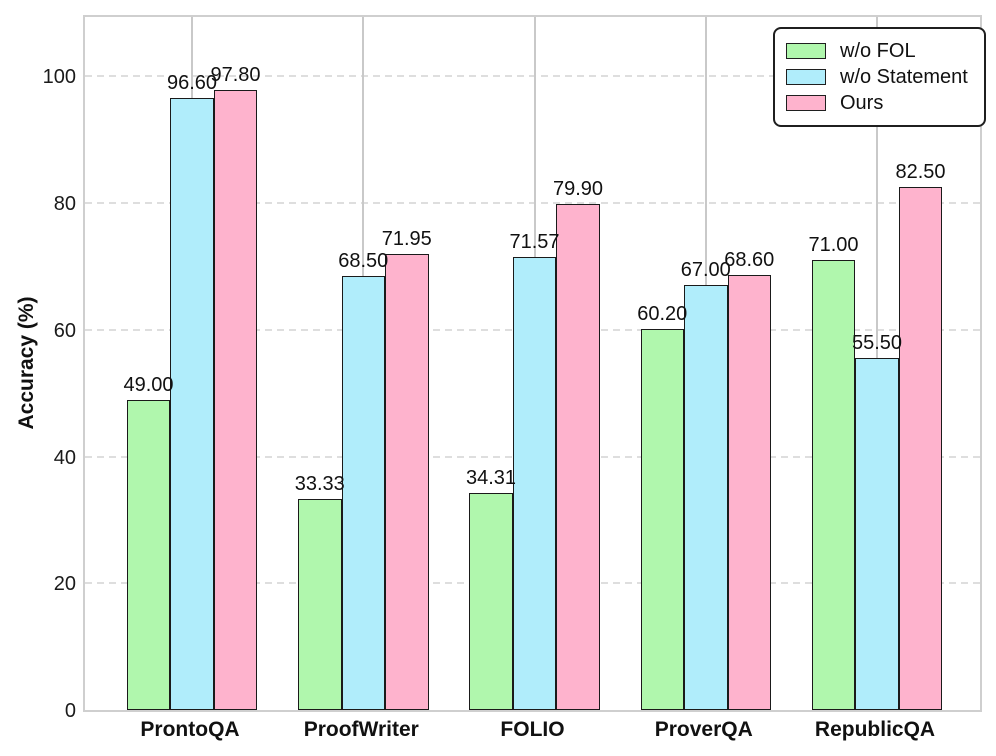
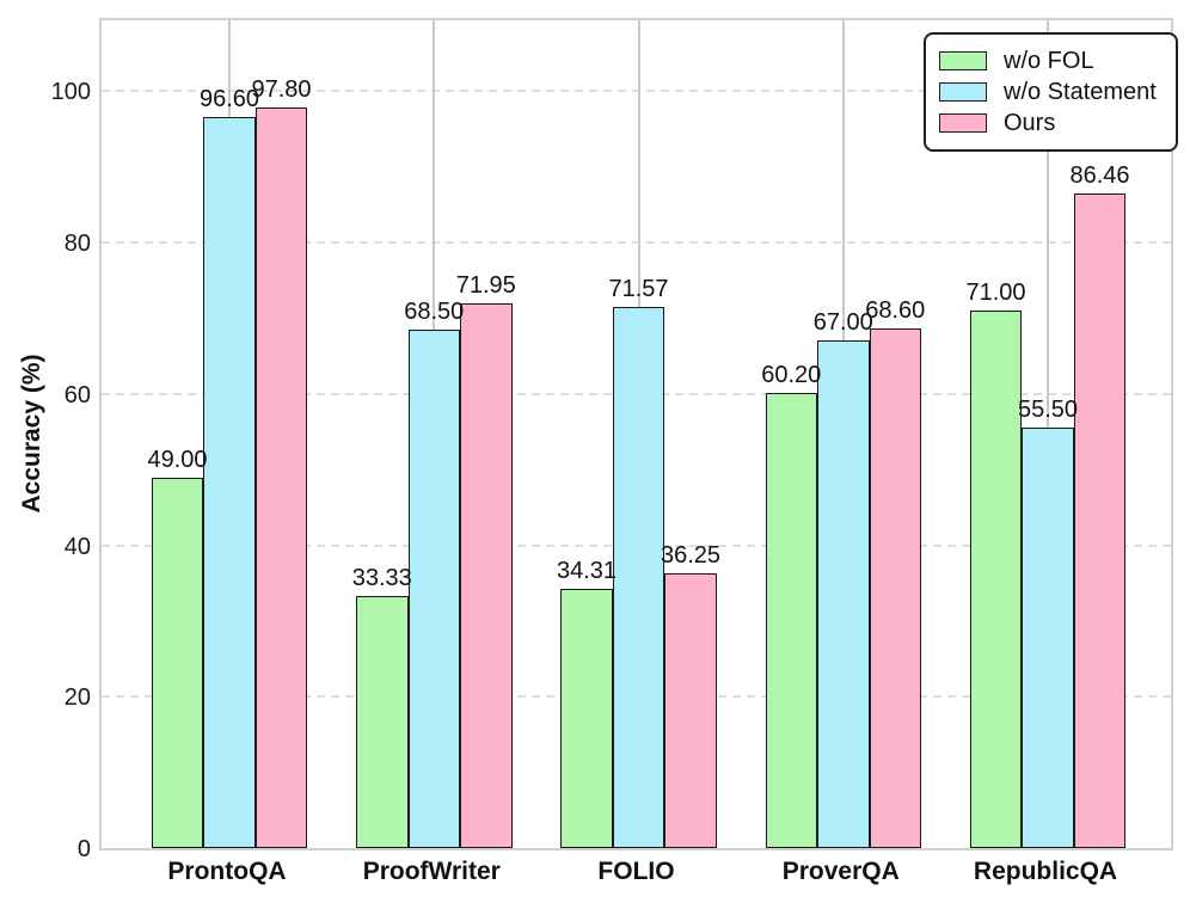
Ours/FOLIO: 79.90 -> 36.25
Ours/RepublicQA: 82.50 -> 86.46
